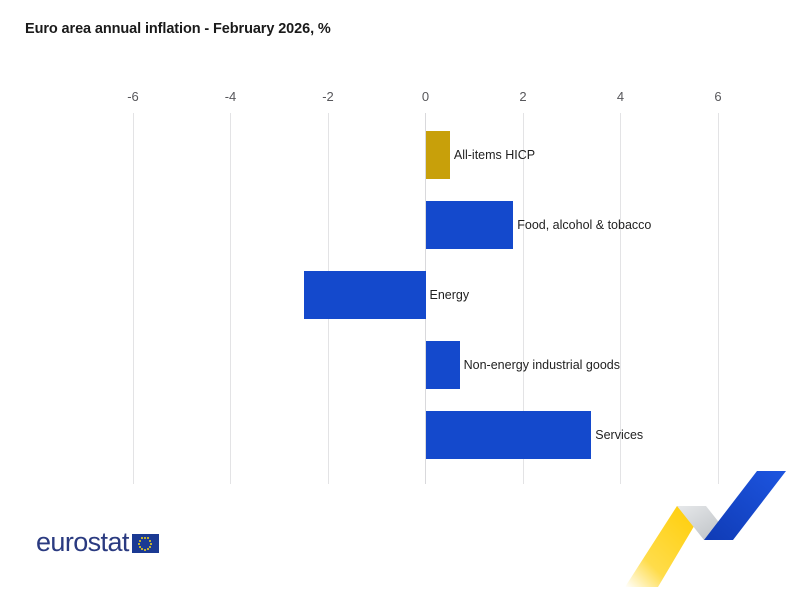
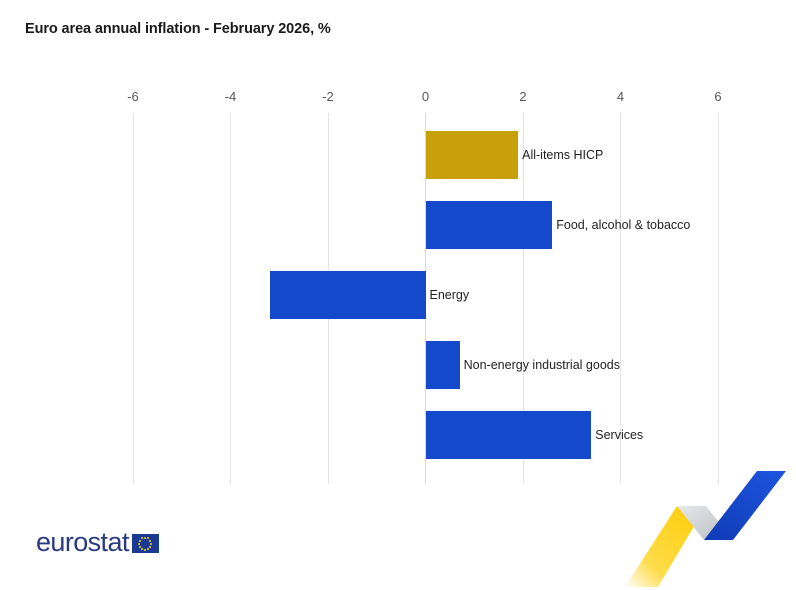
All-items HICP: 0.5 -> 1.9
Food, alcohol & tobacco: 1.8 -> 2.6
Energy: -2.5 -> -3.2
